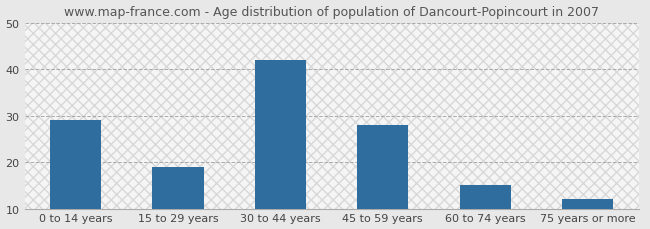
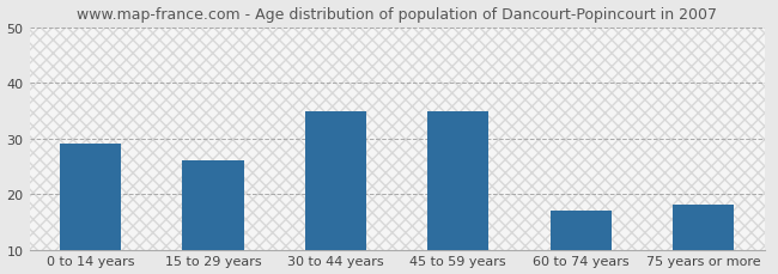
15 to 29 years: 19 -> 26
30 to 44 years: 42 -> 35
45 to 59 years: 28 -> 35
60 to 74 years: 15 -> 17
75 years or more: 12 -> 18
